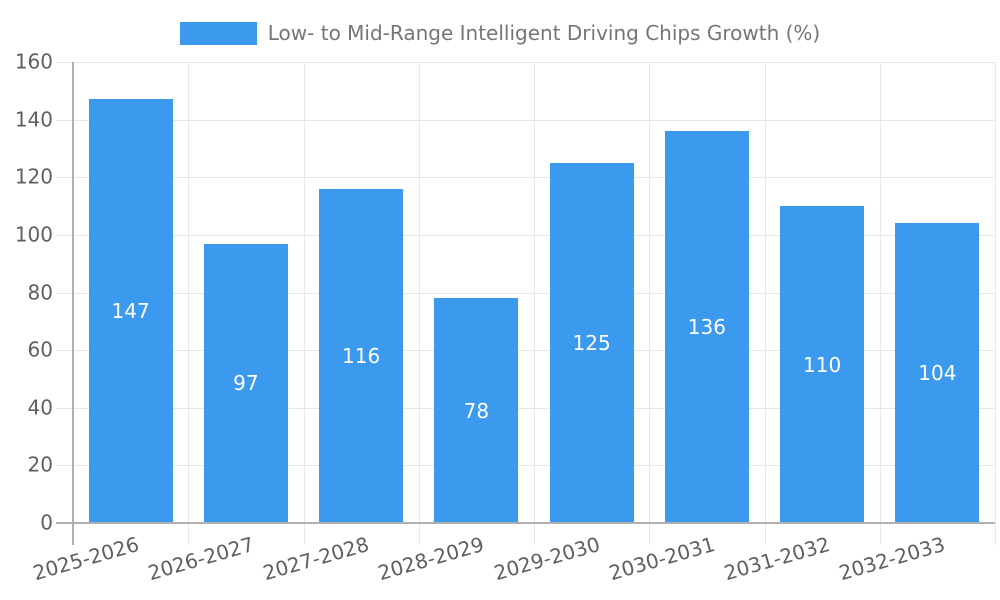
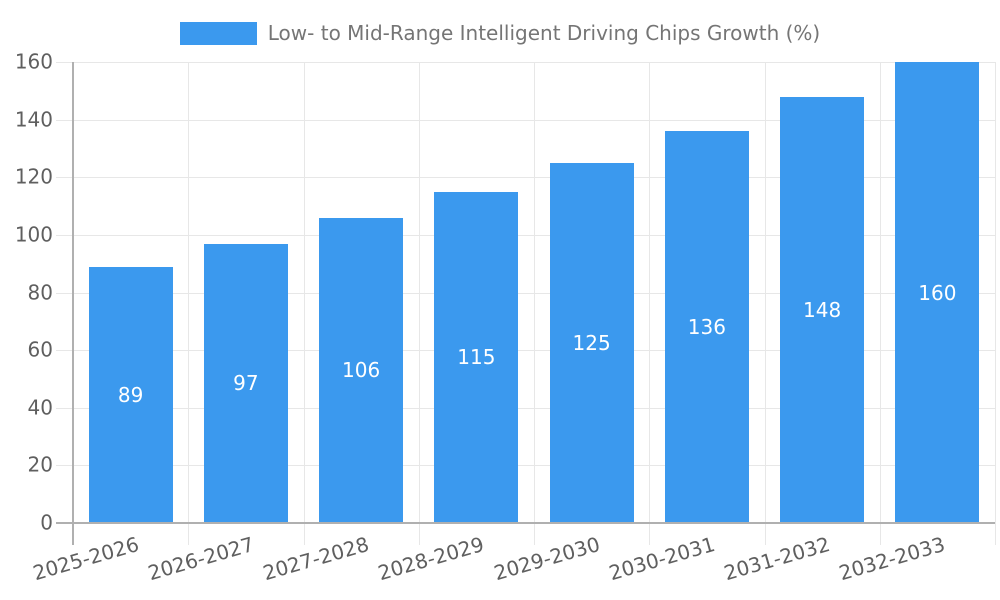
2025-2026: 147 -> 89
2027-2028: 116 -> 106
2028-2029: 78 -> 115
2031-2032: 110 -> 148
2032-2033: 104 -> 160
